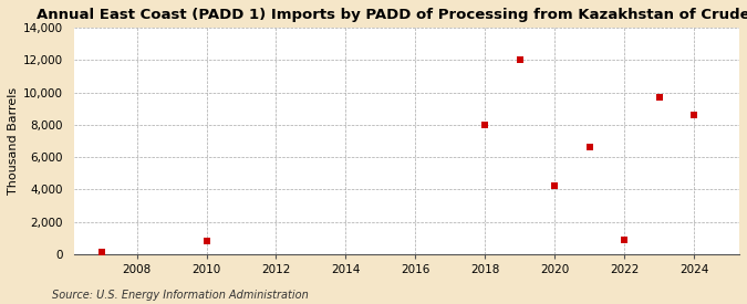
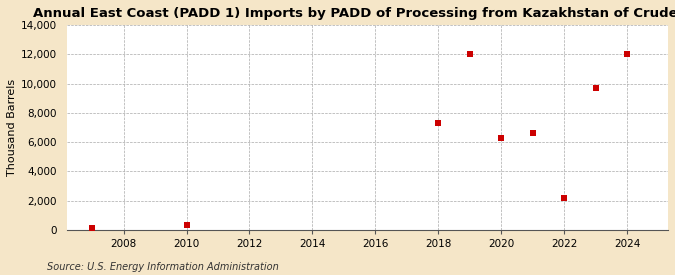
2010: 800 -> 300
2018: 8,000 -> 7,300
2020: 4,200 -> 6,300
2022: 900 -> 2,200
2024: 8,600 -> 12,000
